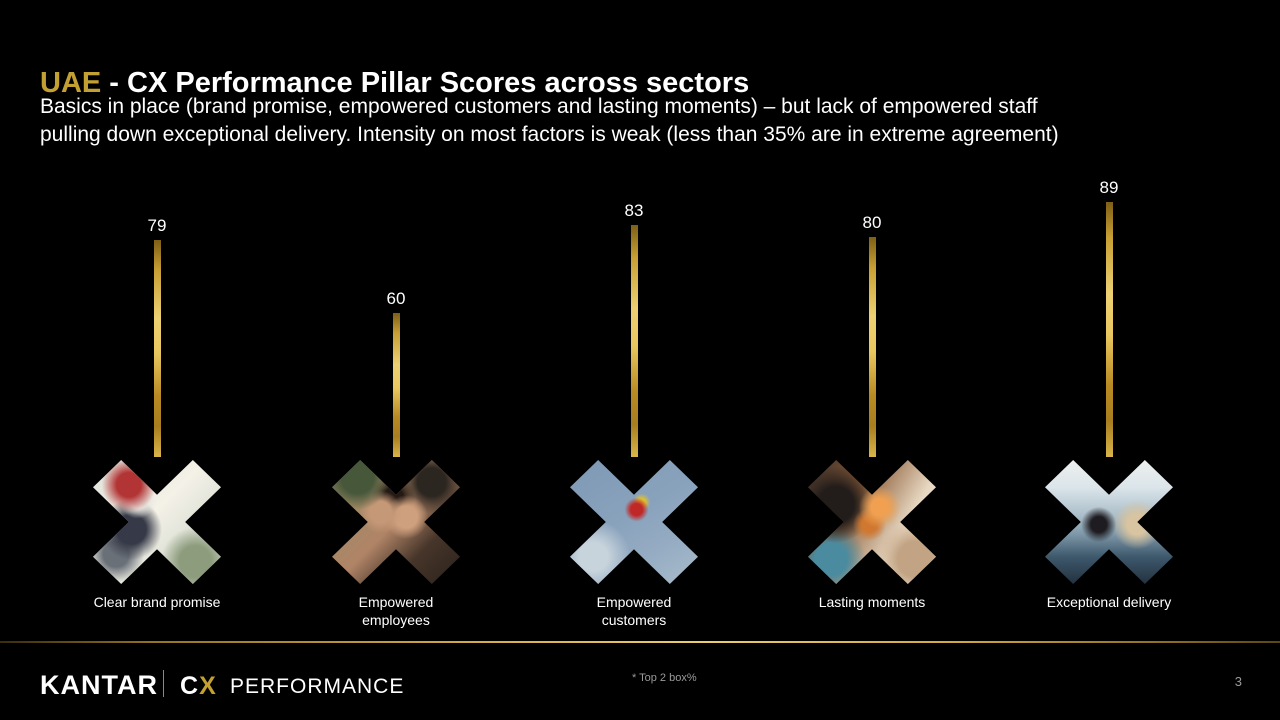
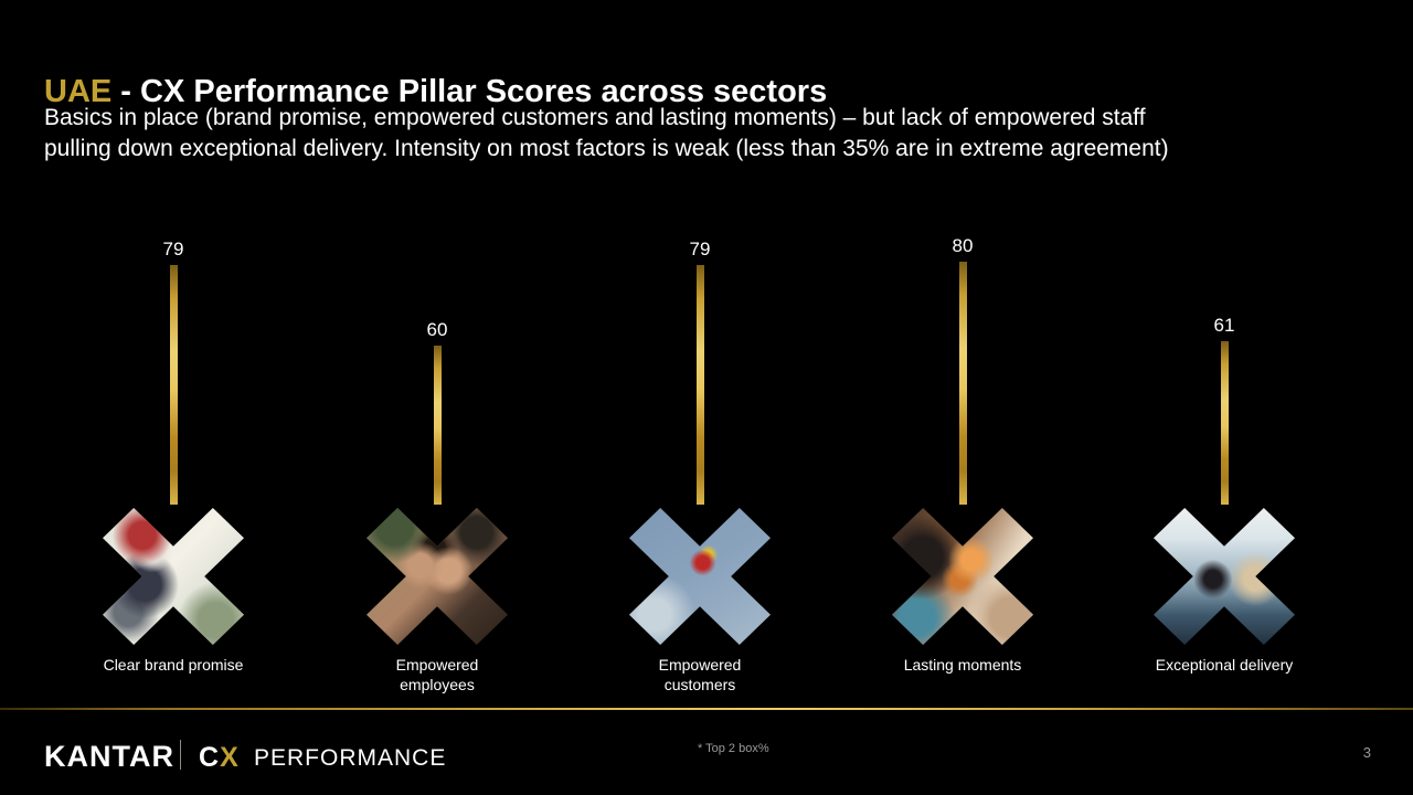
Empowered customers: 83 -> 79
Exceptional delivery: 89 -> 61
